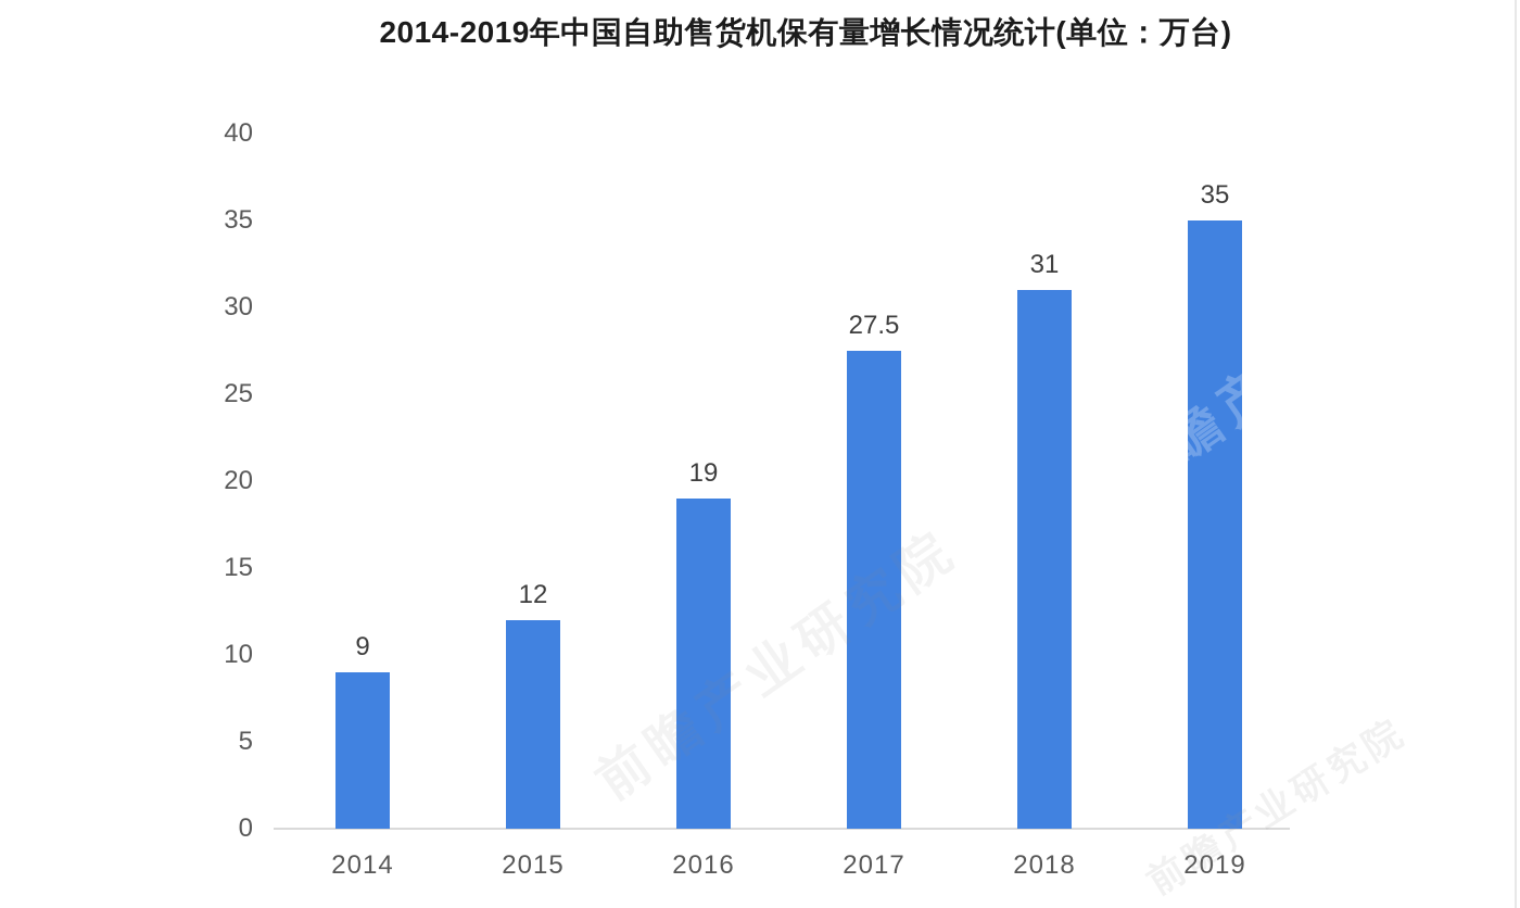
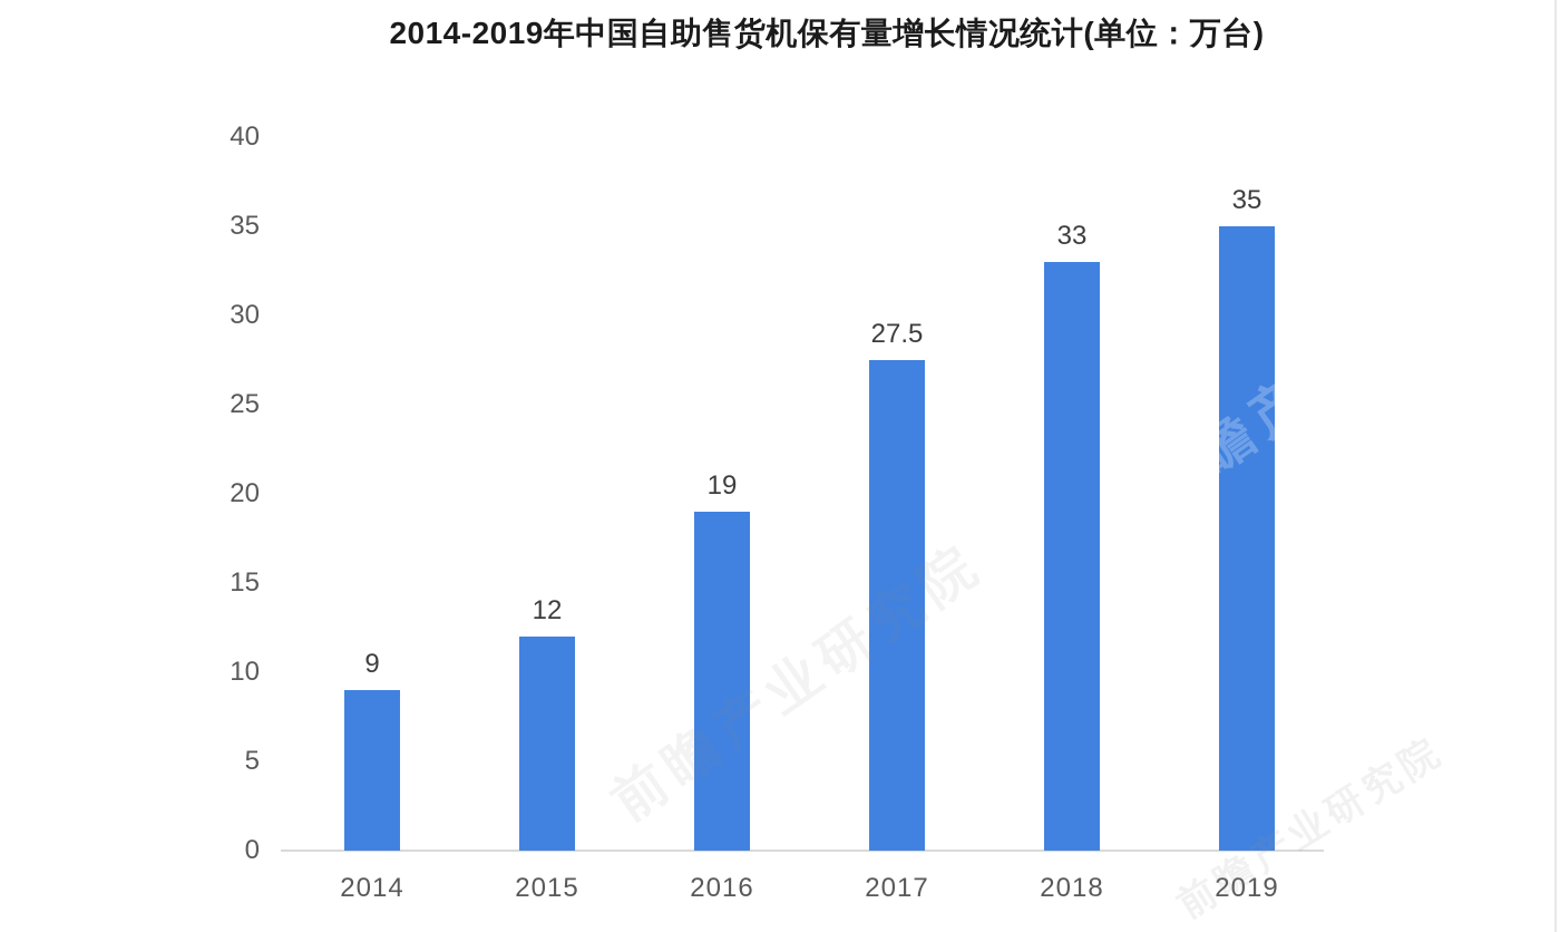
2018: 31 -> 33
